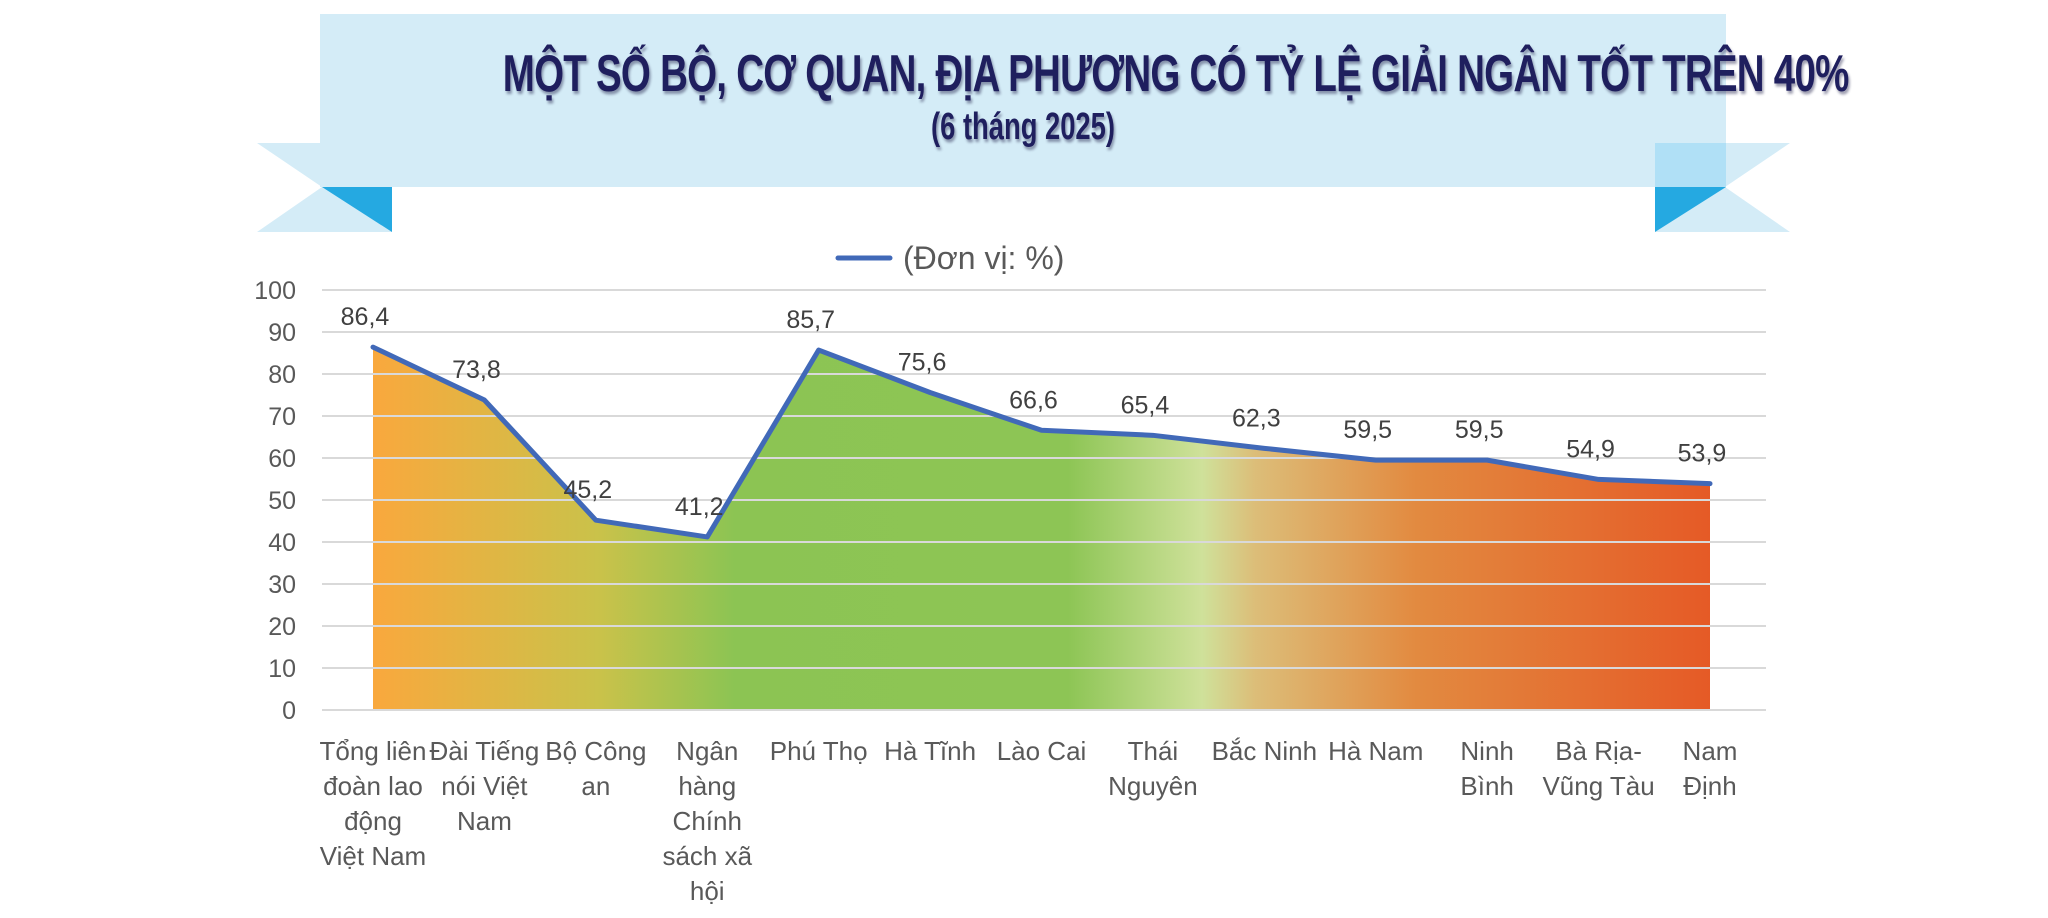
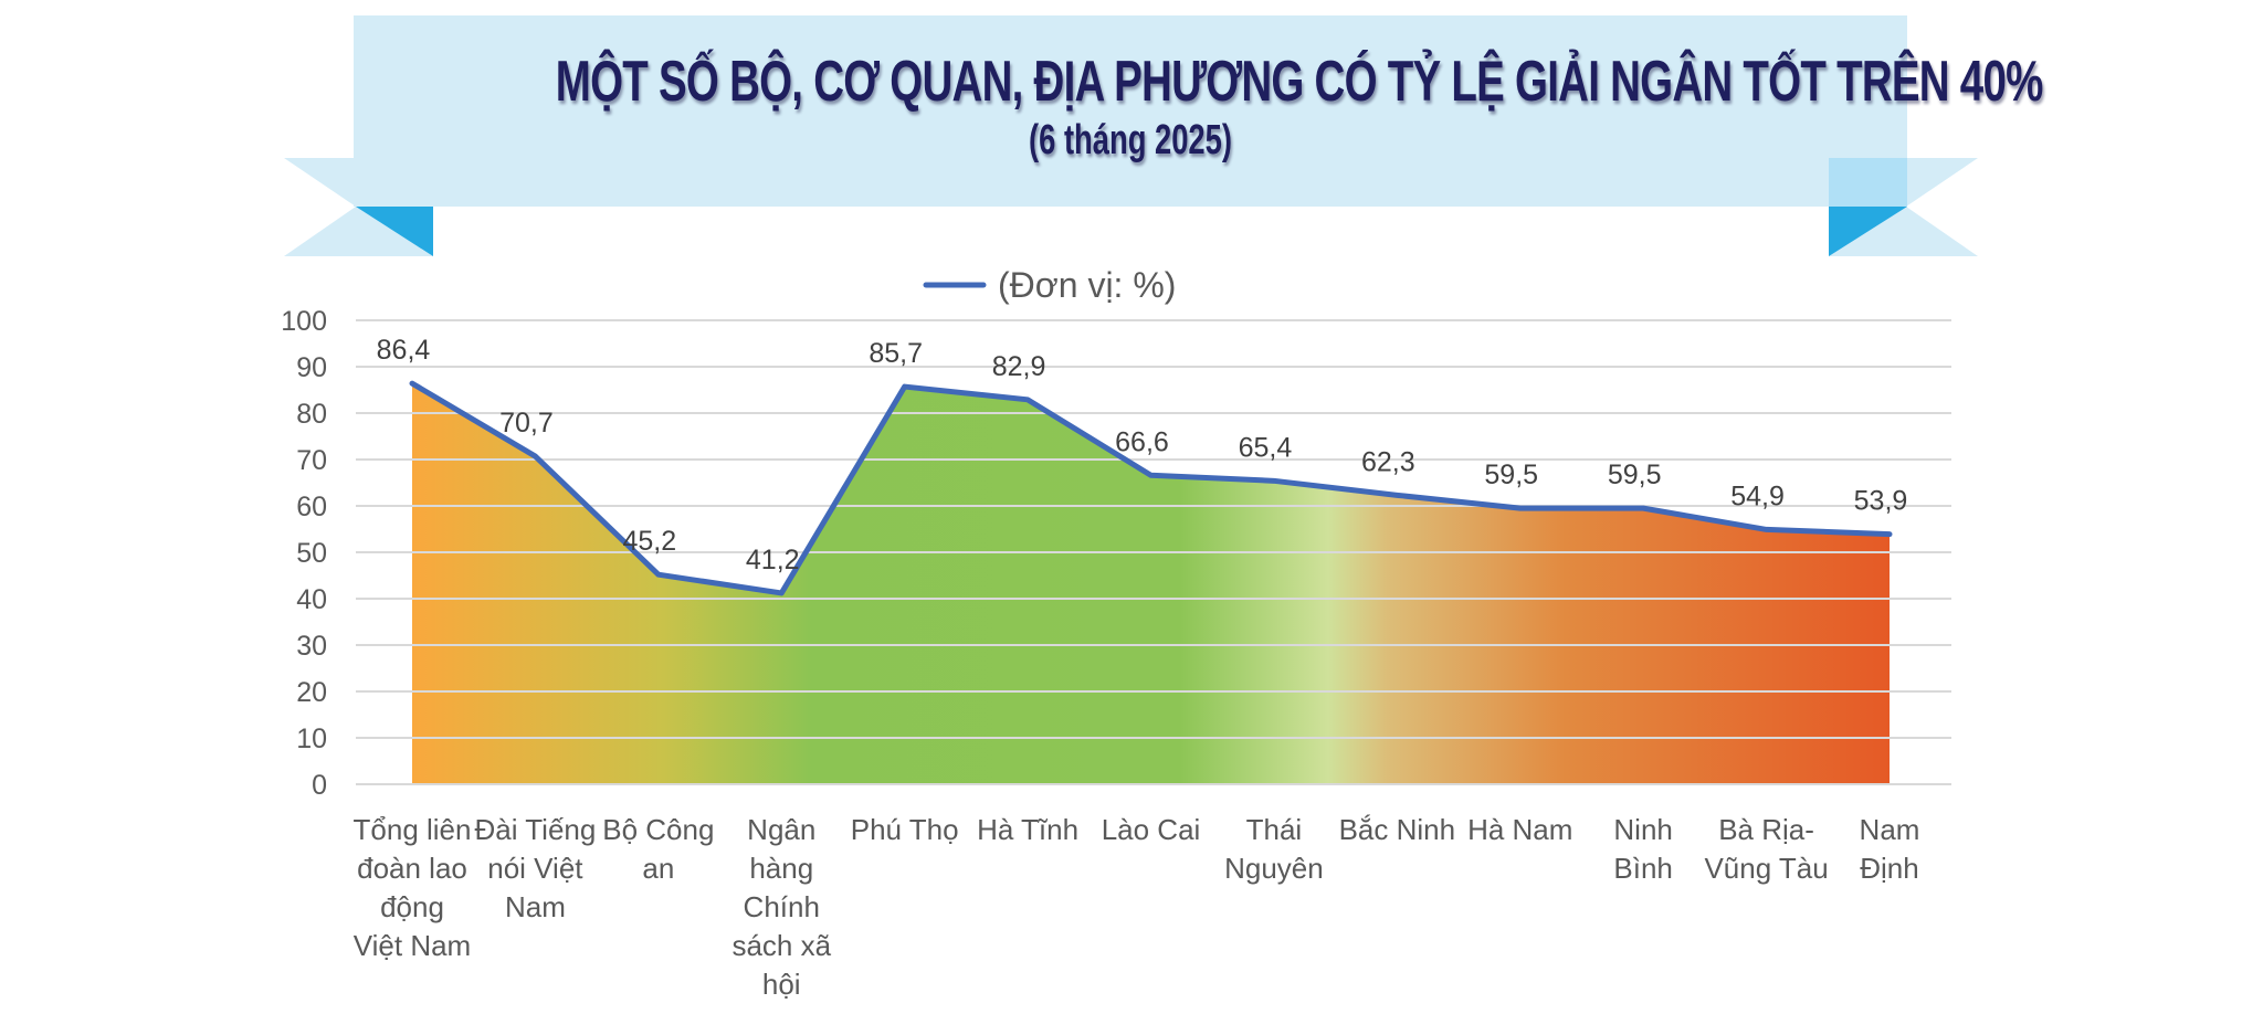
Đài Tiếng nói Việt Nam: 73,8 -> 70,7
Hà Tĩnh: 75,6 -> 82,9
